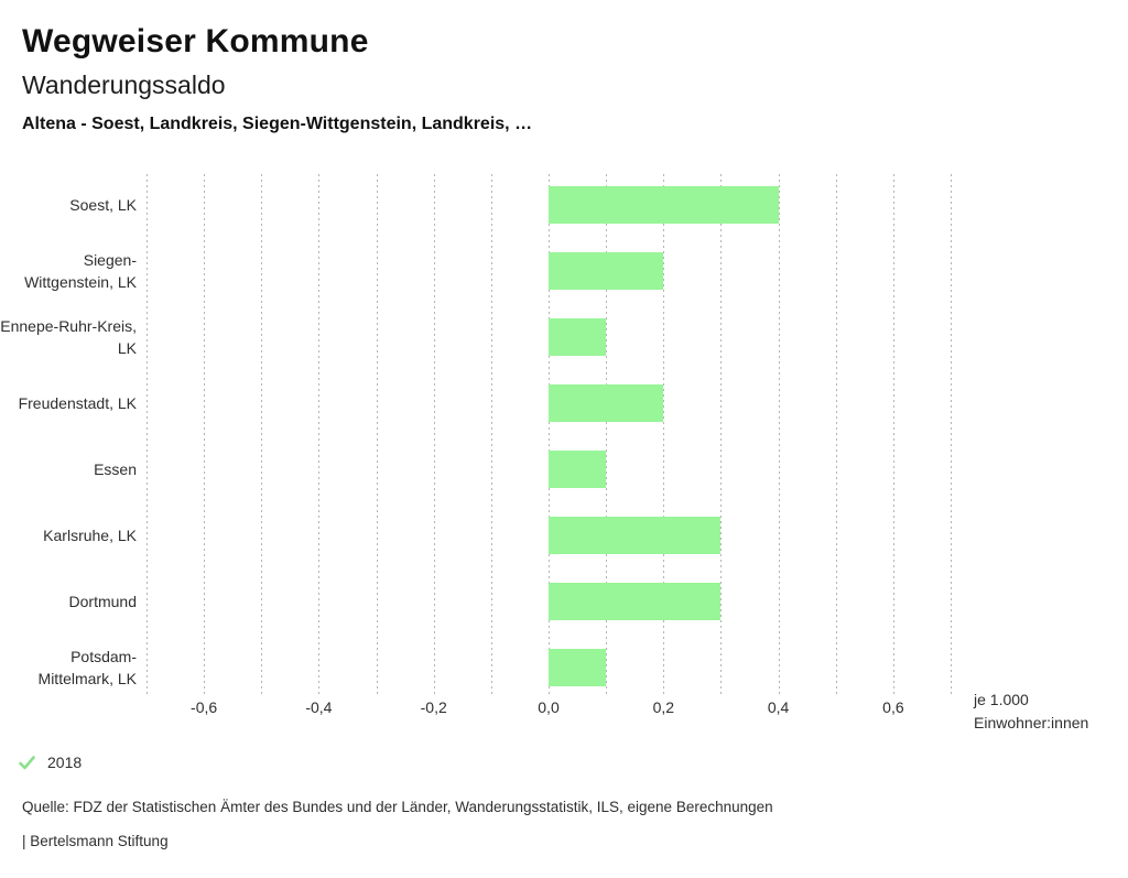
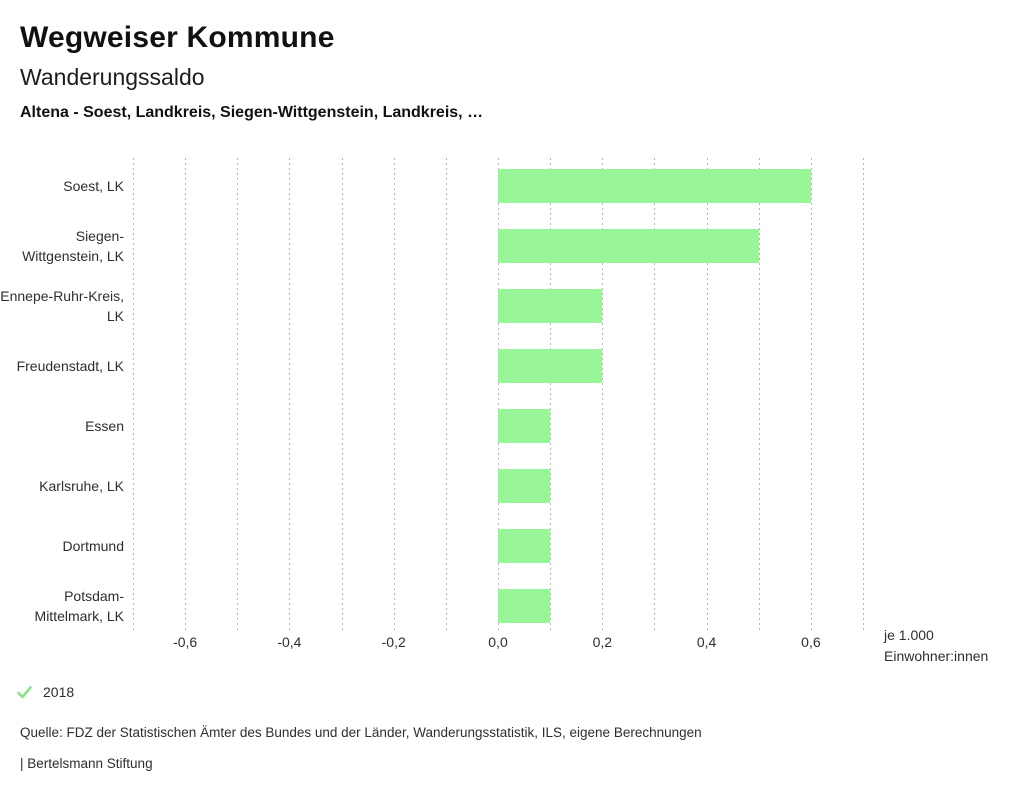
Soest, LK: 0,4 -> 0,6
Siegen-Wittgenstein, LK: 0,2 -> 0,5
Ennepe-Ruhr-Kreis, LK: 0,1 -> 0,2
Karlsruhe, LK: 0,3 -> 0,1
Dortmund: 0,3 -> 0,1
